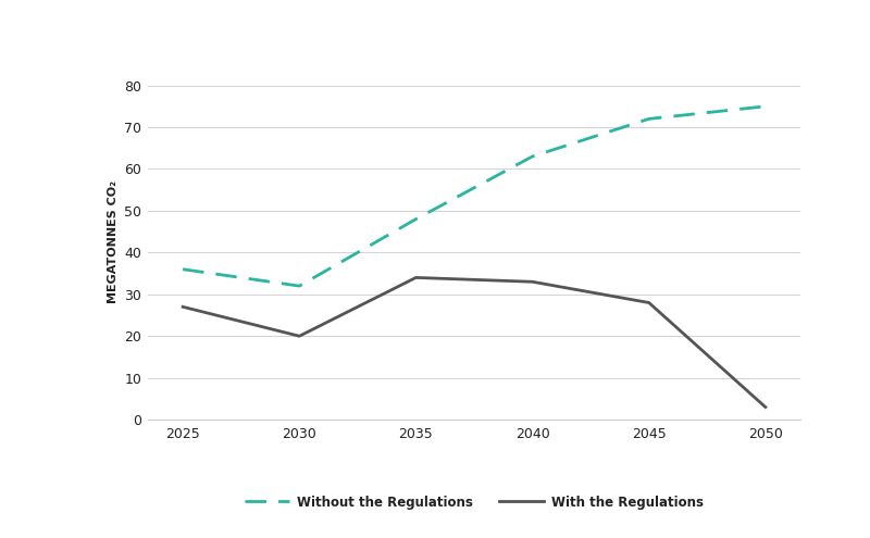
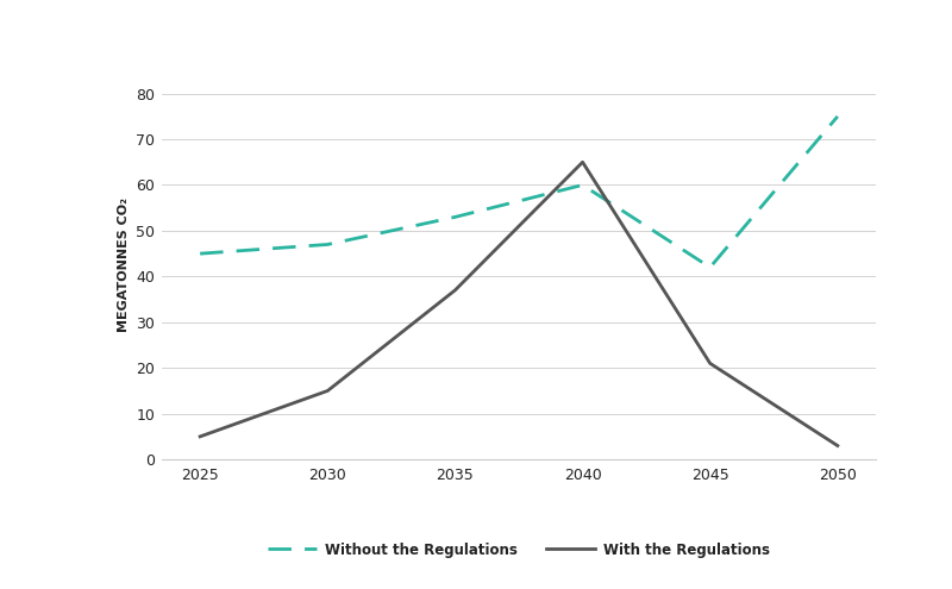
Without the Regulations/2025: 36 -> 45
With the Regulations/2025: 27 -> 5
Without the Regulations/2030: 32 -> 47
With the Regulations/2030: 20 -> 15
Without the Regulations/2035: 48 -> 53
With the Regulations/2035: 34 -> 37
Without the Regulations/2040: 63 -> 60
With the Regulations/2040: 33 -> 65
Without the Regulations/2045: 72 -> 42
With the Regulations/2045: 28 -> 21
